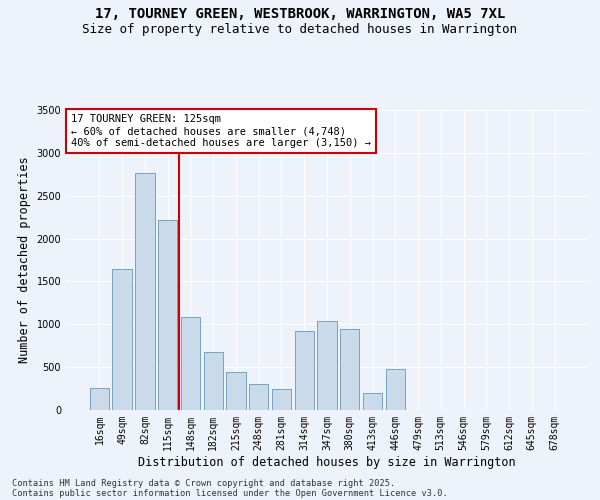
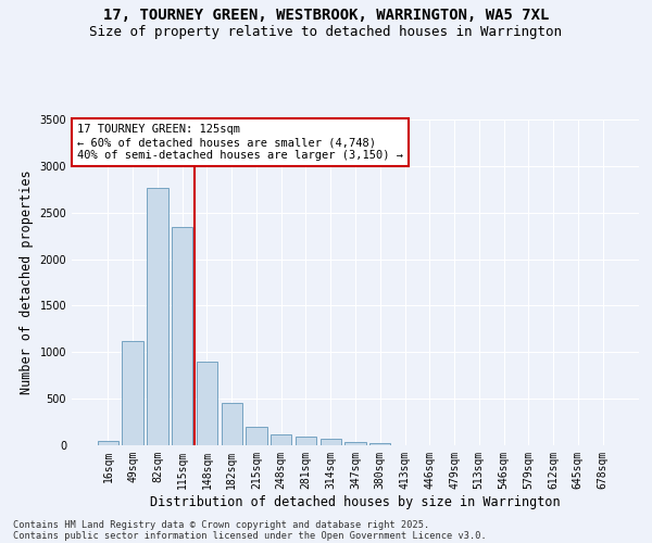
16sqm: 260 -> 50
49sqm: 1640 -> 1120
115sqm: 2220 -> 2340
148sqm: 1080 -> 900
182sqm: 680 -> 450
215sqm: 440 -> 200
248sqm: 300 -> 120
281sqm: 240 -> 90
314sqm: 920 -> 60
347sqm: 1040 -> 40
380sqm: 940 -> 20
413sqm: 200 -> 0
446sqm: 480 -> 0
